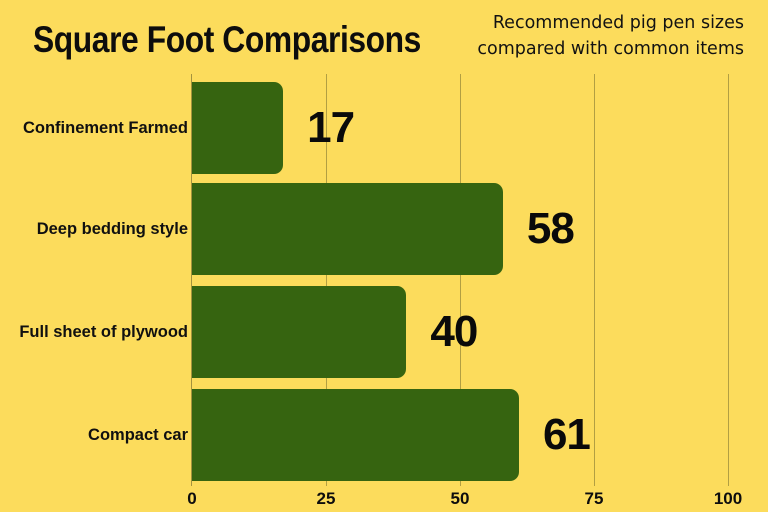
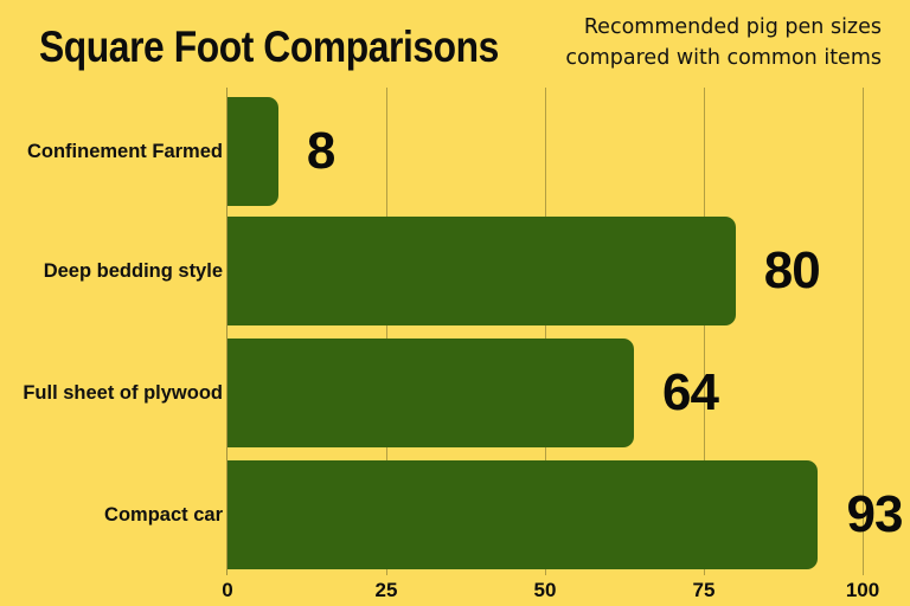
Confinement Farmed: 17 -> 8
Deep bedding style: 58 -> 80
Full sheet of plywood: 40 -> 64
Compact car: 61 -> 93
